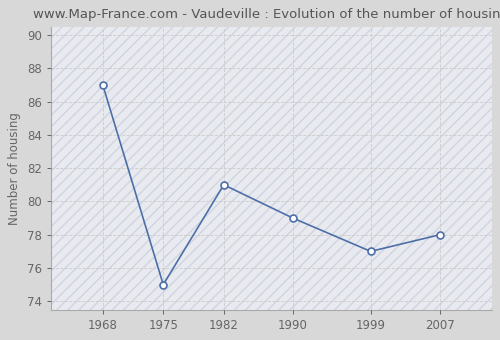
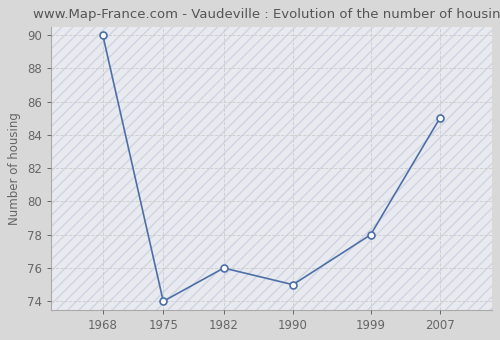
1968: 87 -> 90
1975: 75 -> 74
1982: 81 -> 76
1990: 79 -> 75
1999: 77 -> 78
2007: 78 -> 85
